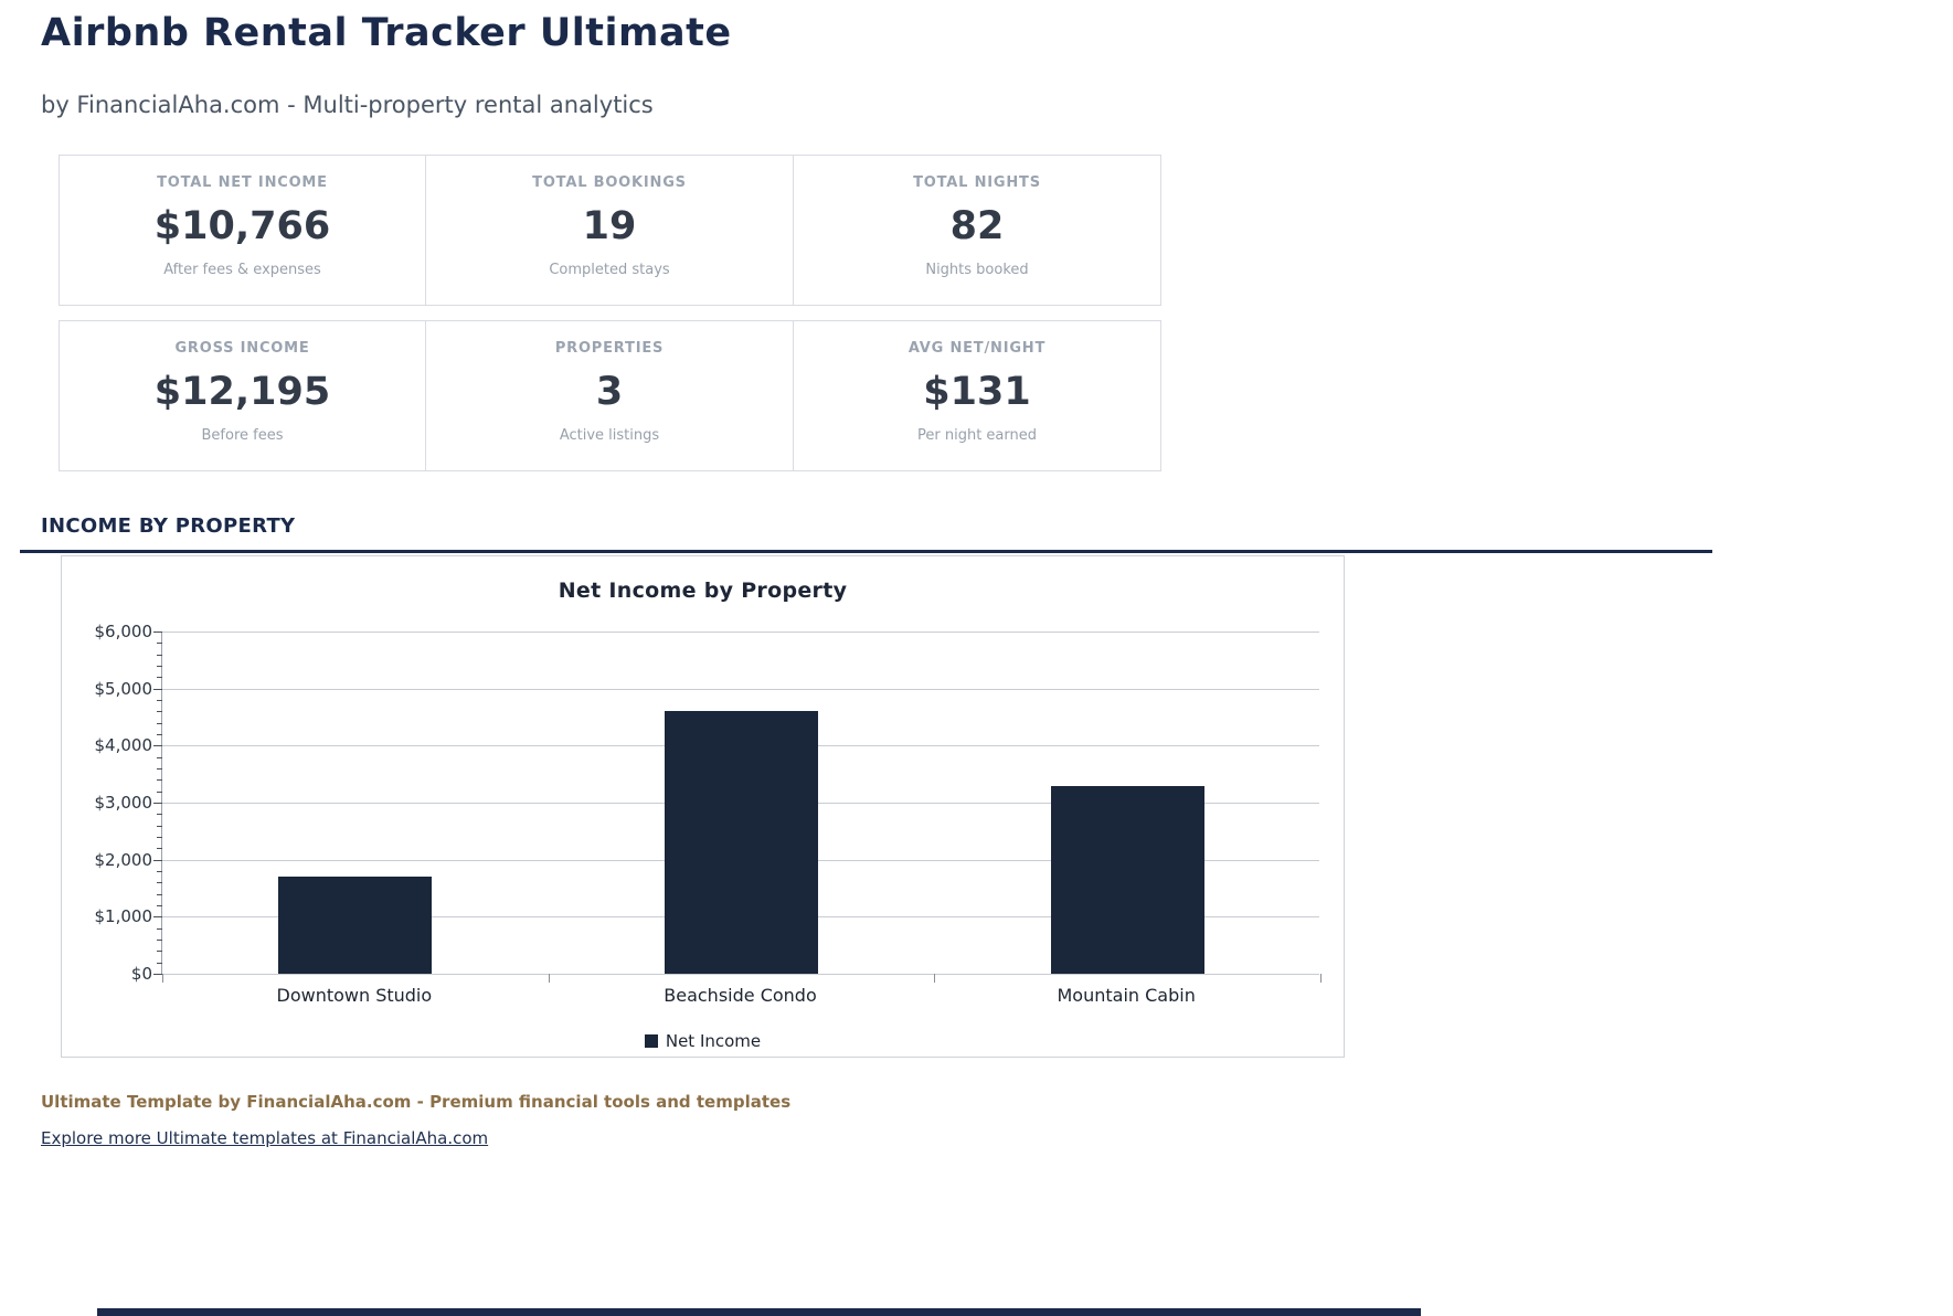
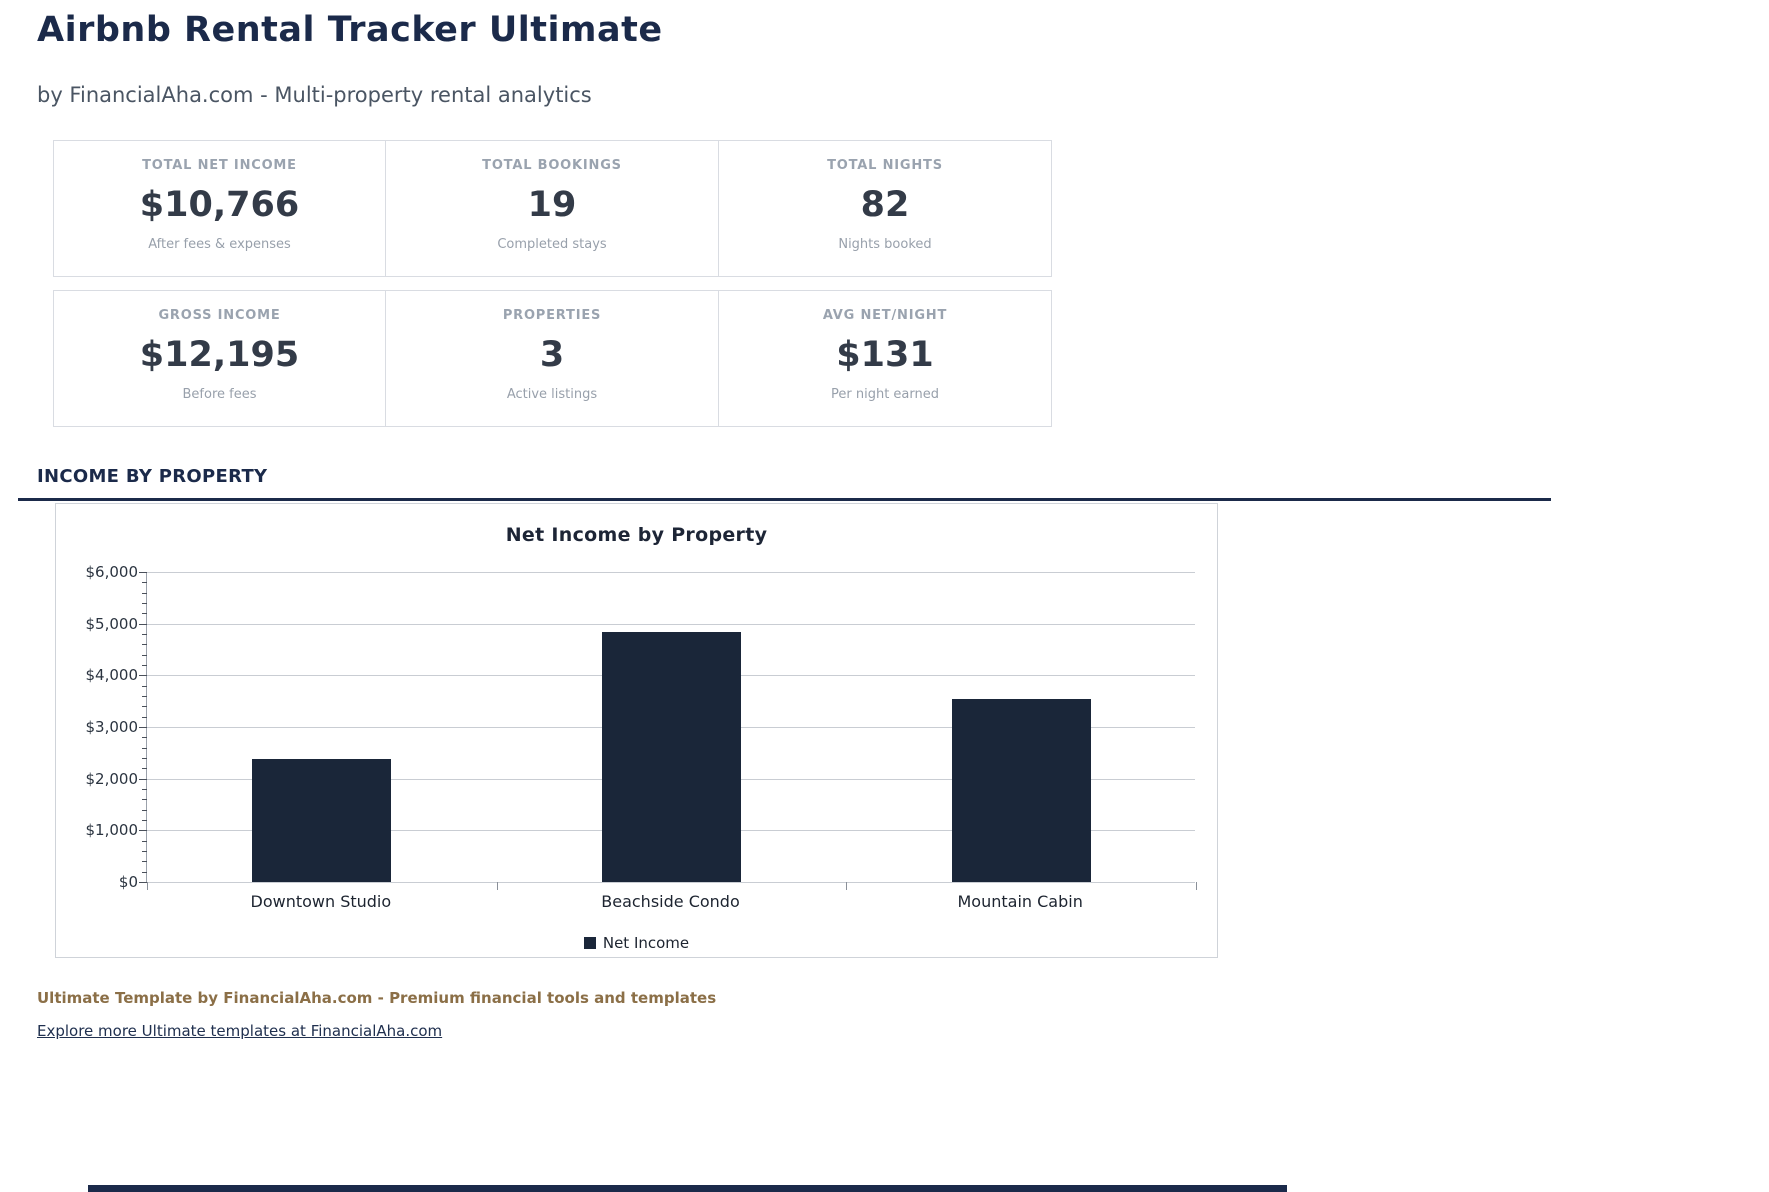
Downtown Studio: $1700 -> $2400
Beachside Condo: $4600 -> $4800
Mountain Cabin: $3300 -> $3500
